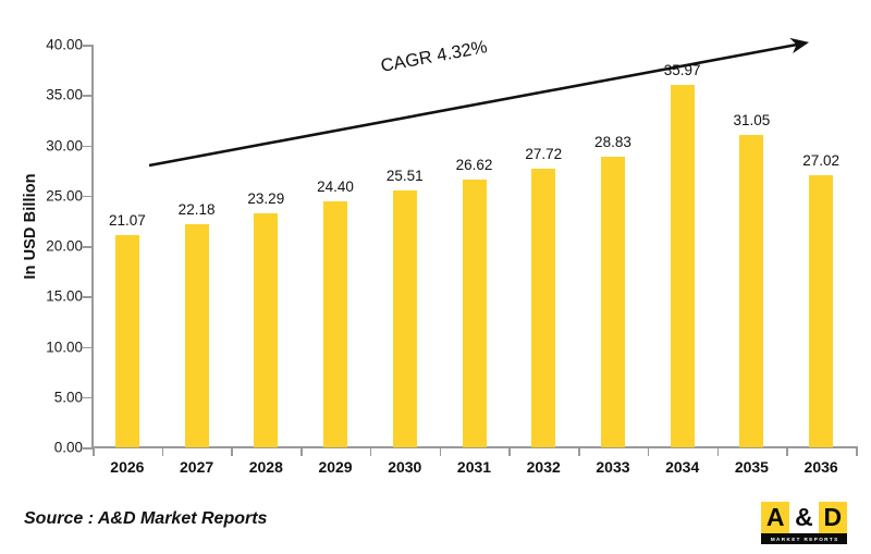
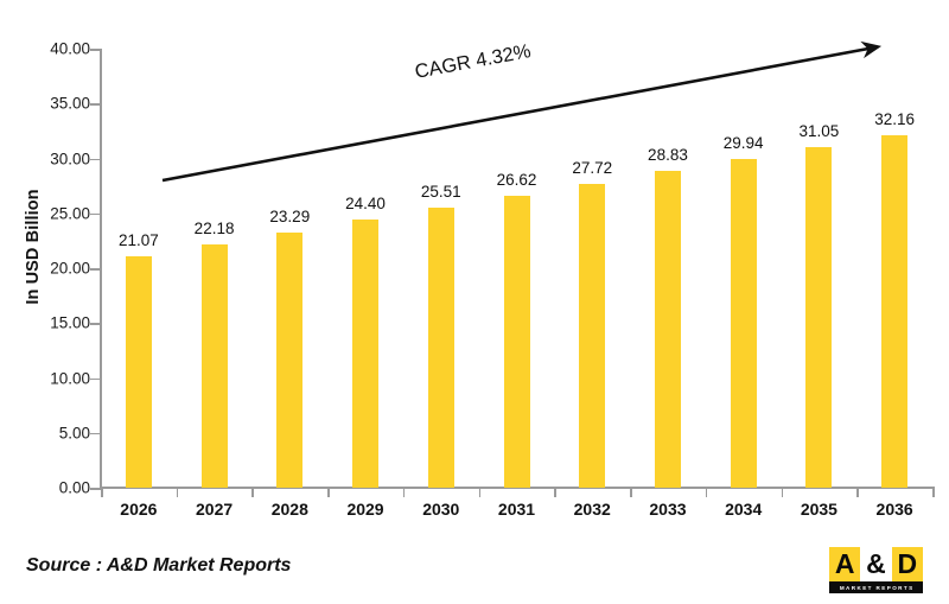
2034: 35.97 -> 29.94
2036: 27.02 -> 32.16
